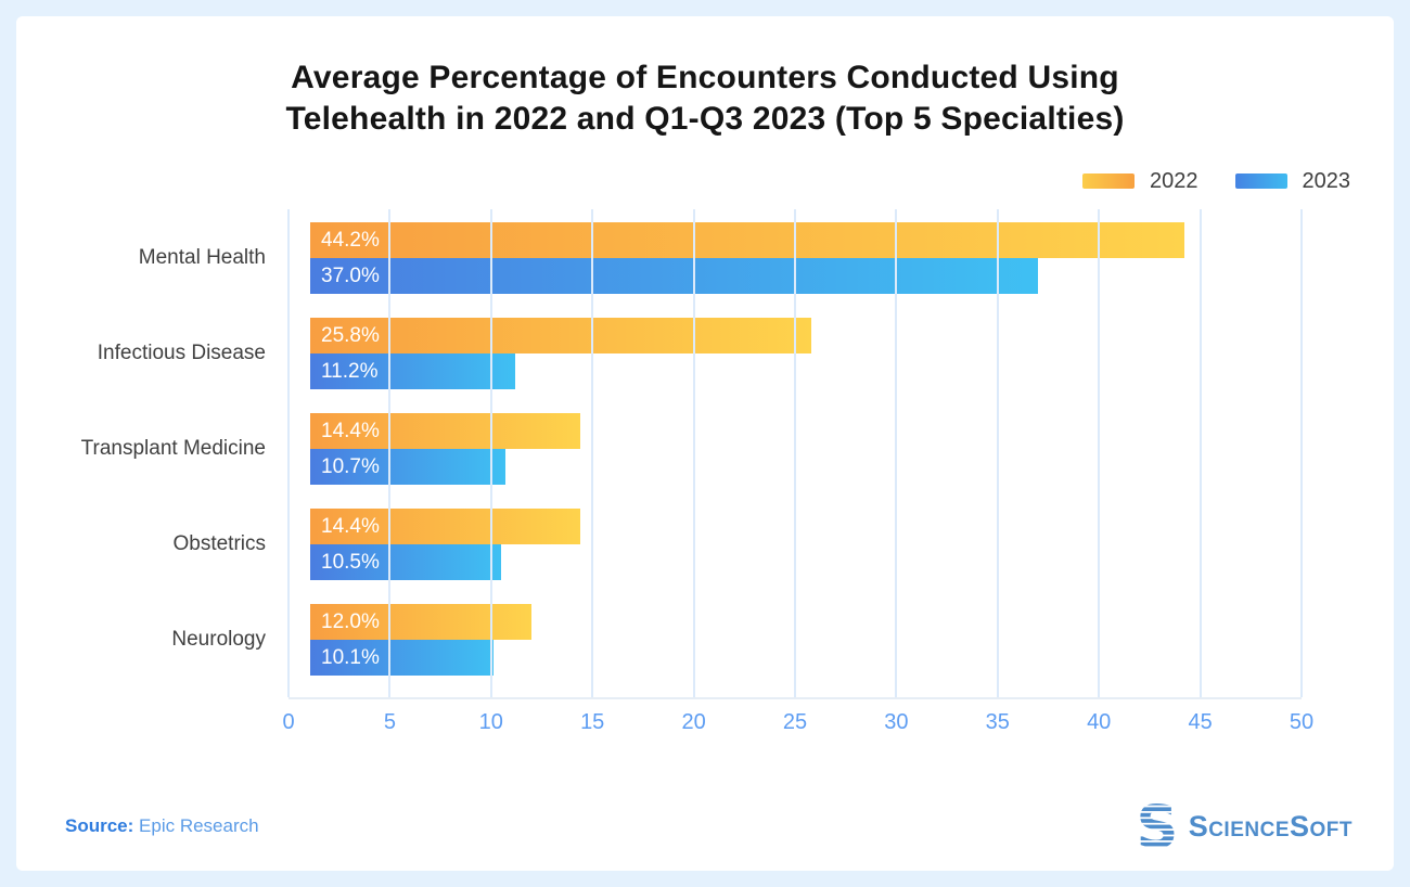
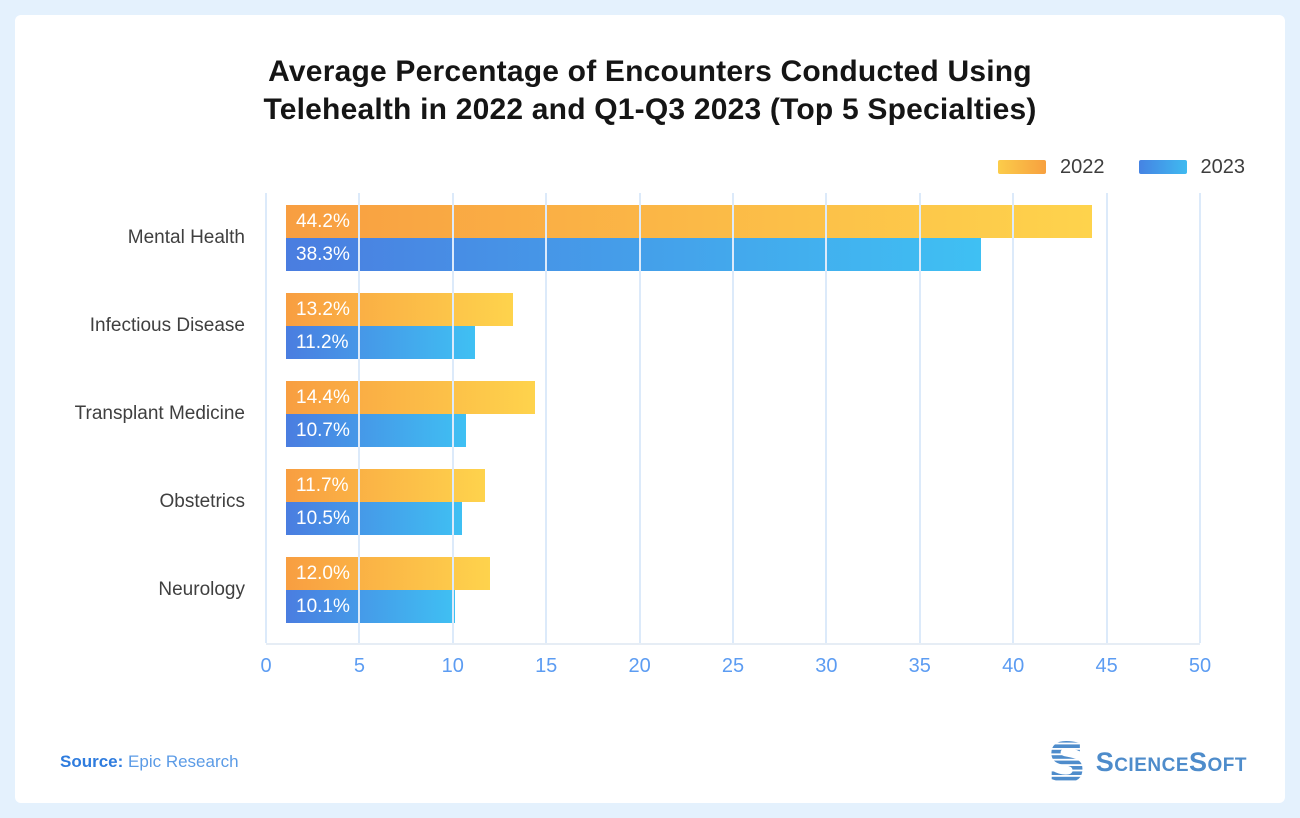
2023/Mental Health: 37.0% -> 38.3%
2022/Infectious Disease: 25.8% -> 13.2%
2022/Obstetrics: 14.4% -> 11.7%
